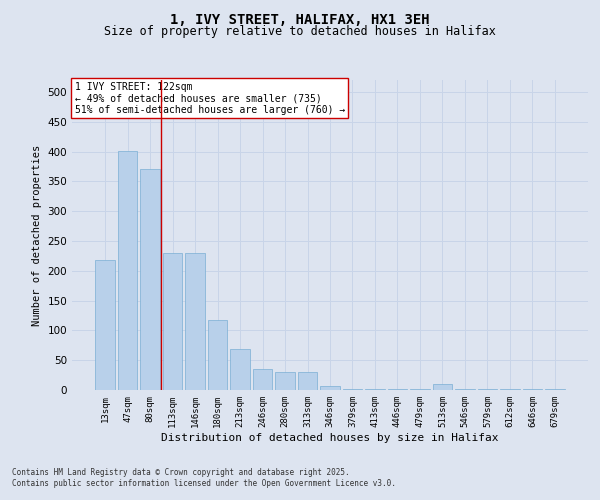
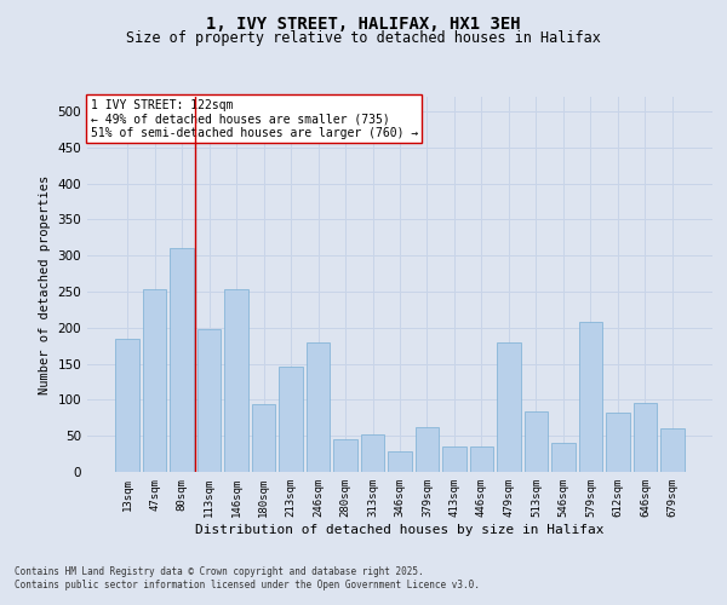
13sqm: 218 -> 184
47sqm: 401 -> 254
80sqm: 370 -> 310
113sqm: 230 -> 198
146sqm: 230 -> 254
180sqm: 117 -> 94
213sqm: 68 -> 146
246sqm: 35 -> 180
280sqm: 30 -> 46
313sqm: 30 -> 52
346sqm: 7 -> 28
379sqm: 2 -> 62
413sqm: 2 -> 36
446sqm: 2 -> 36
479sqm: 2 -> 180
513sqm: 10 -> 84
546sqm: 2 -> 40
579sqm: 2 -> 208
612sqm: 2 -> 82
646sqm: 2 -> 96
679sqm: 2 -> 60
